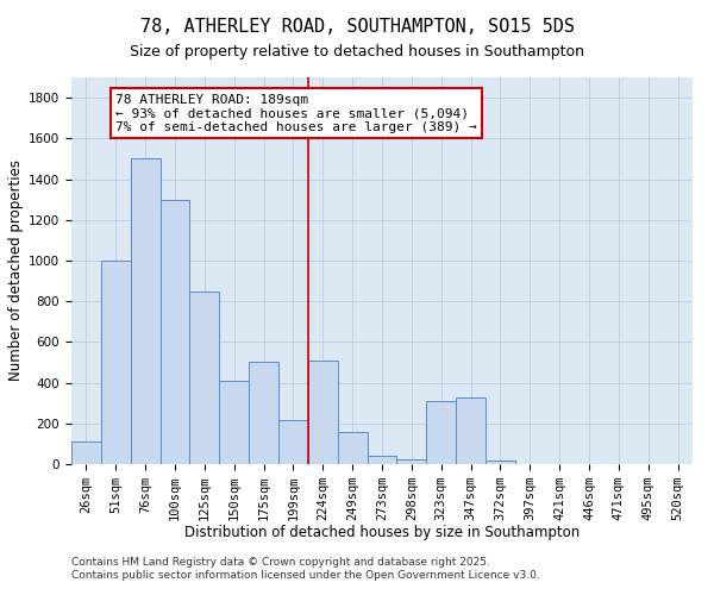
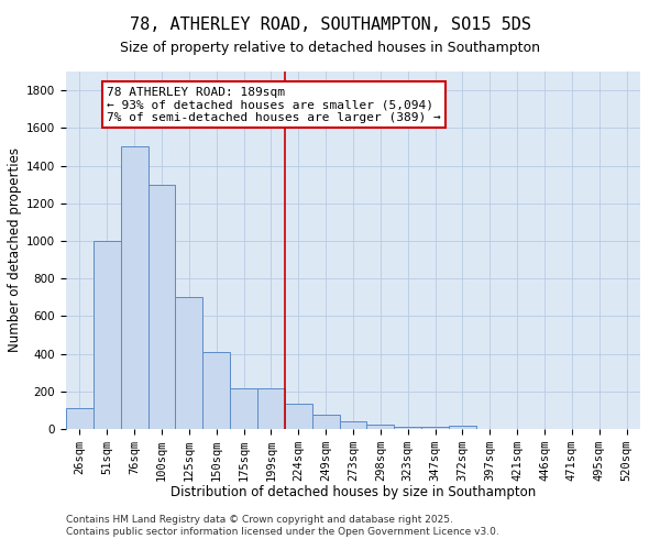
125sqm: 850 -> 700
175sqm: 500 -> 220
224sqm: 510 -> 140
249sqm: 160 -> 80
323sqm: 310 -> 10
347sqm: 330 -> 10
